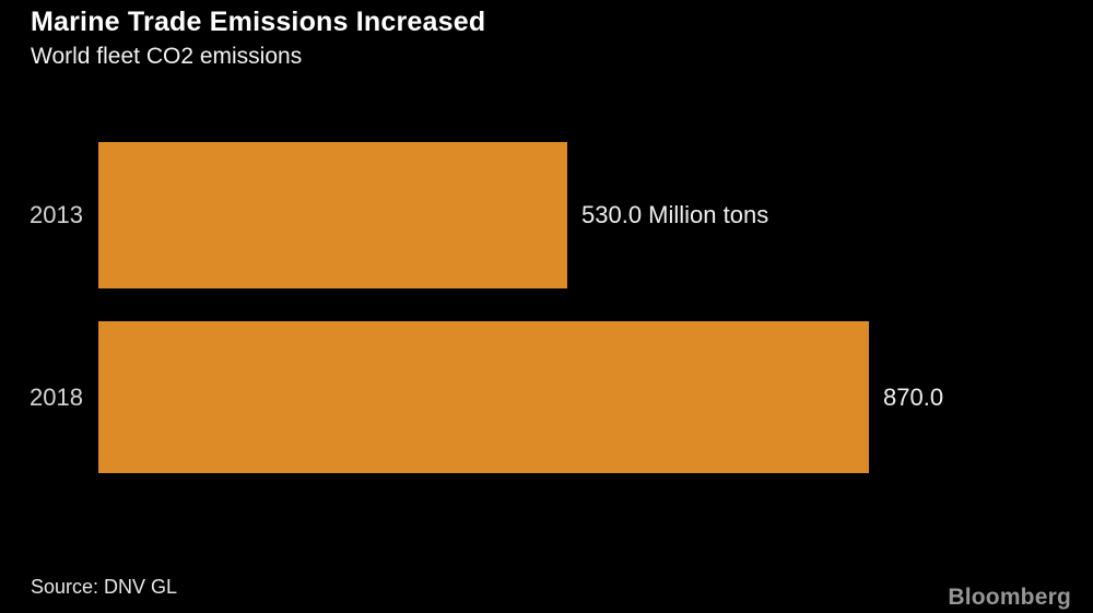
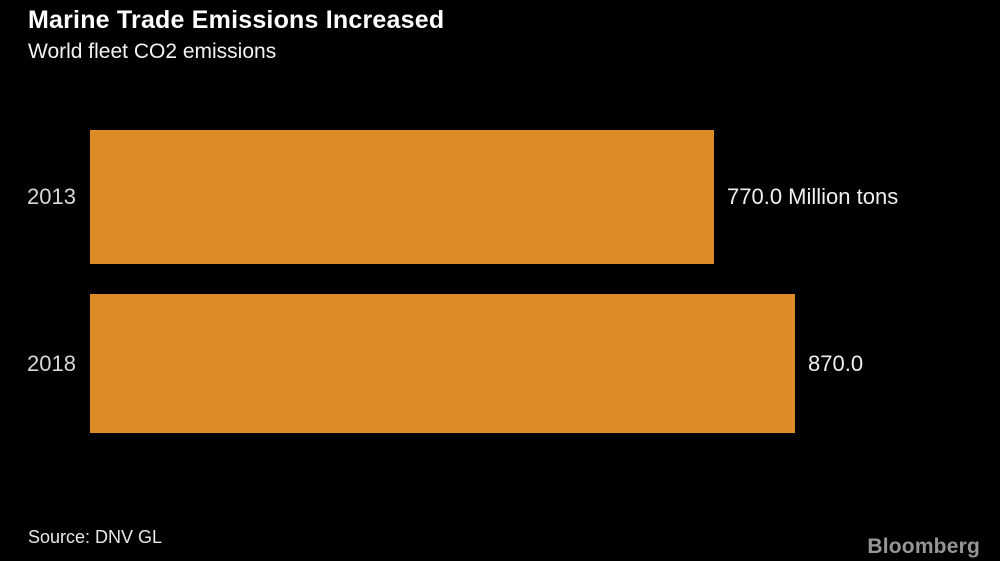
2013: 530.0 -> 770.0
